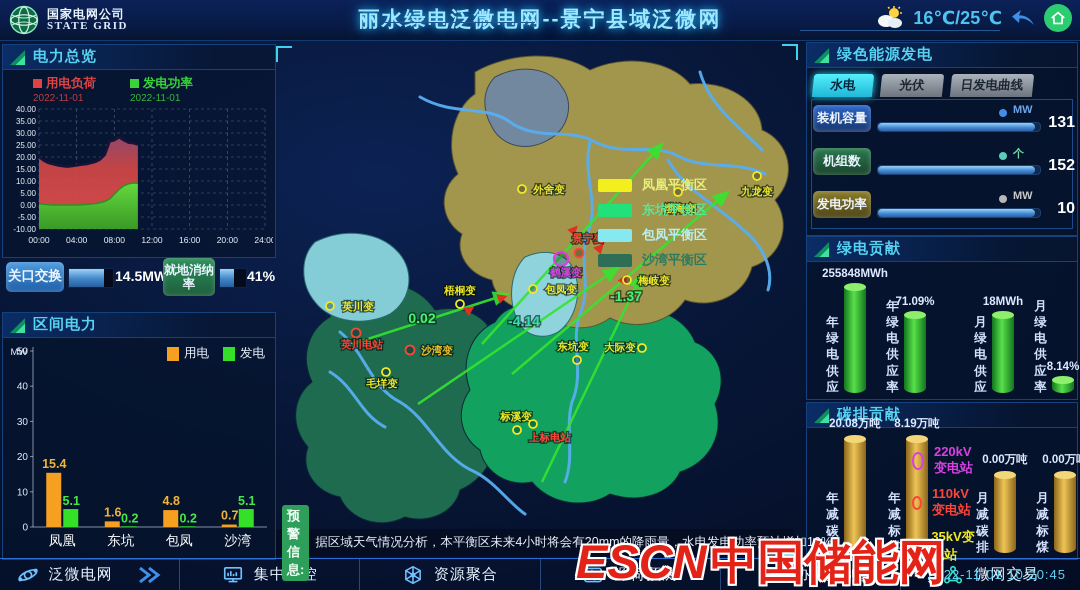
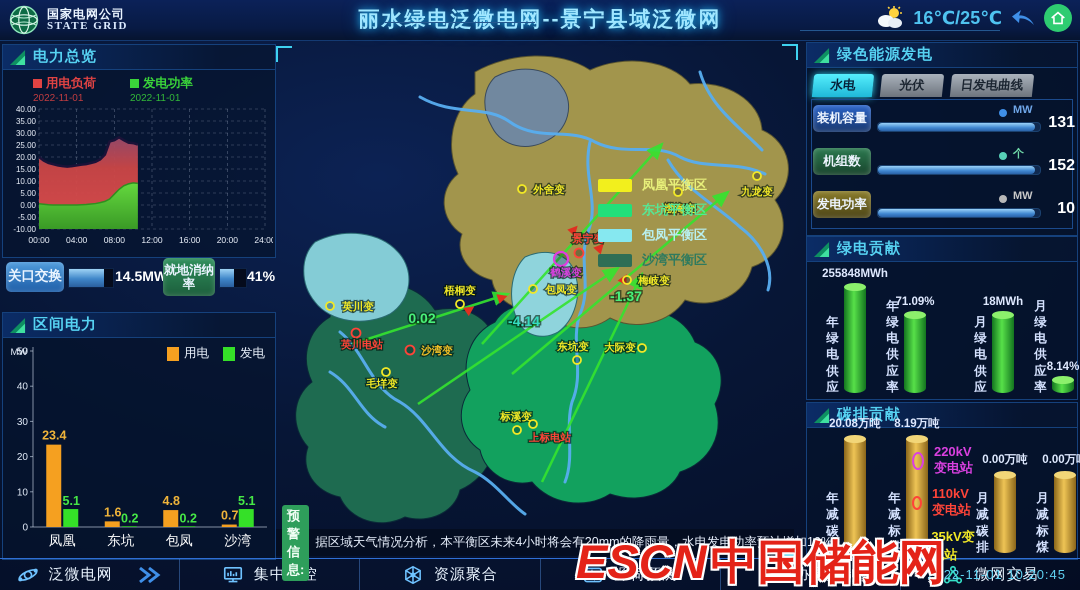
区间电力/用电/凤凰: 15.4 -> 23.4
